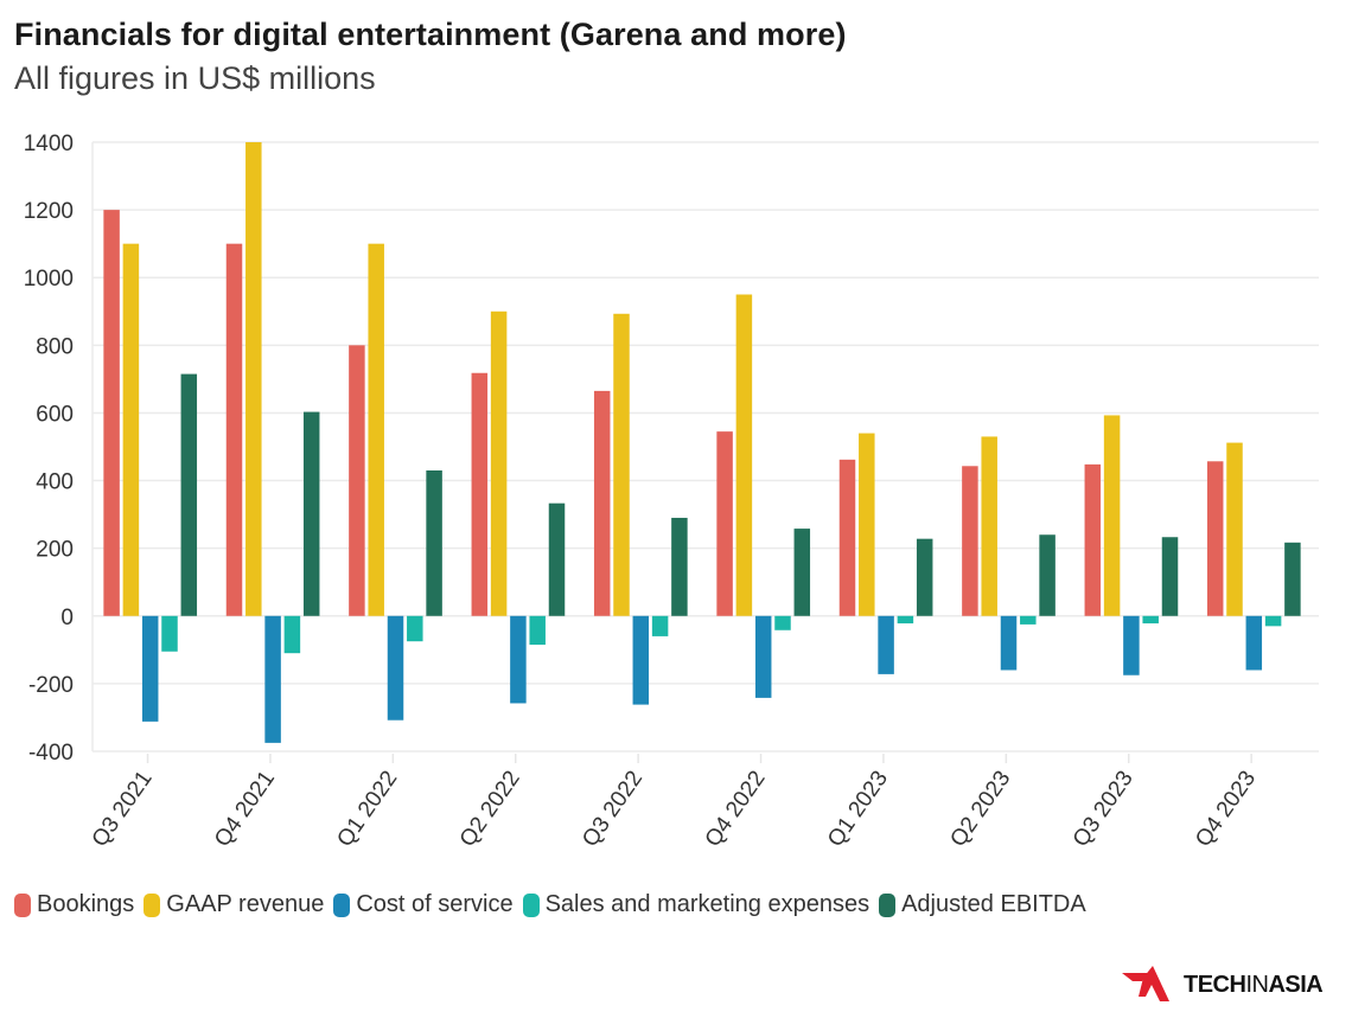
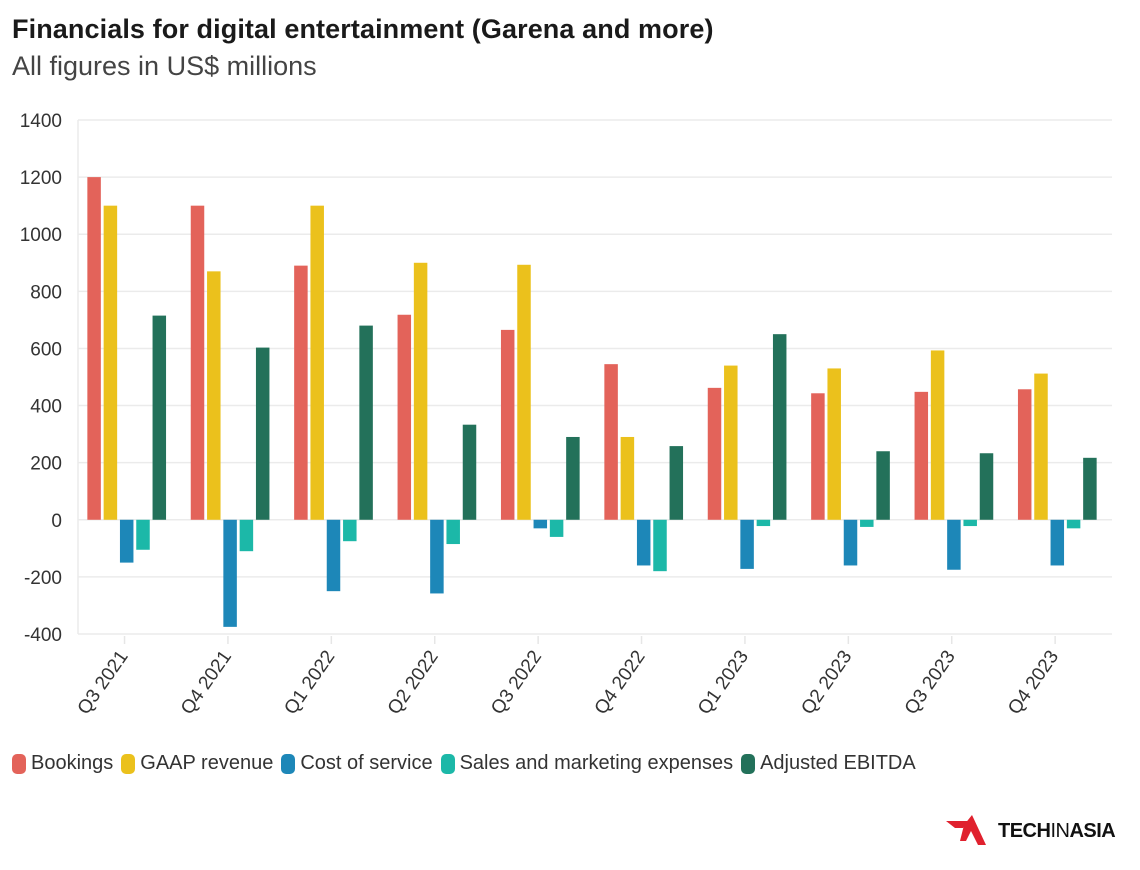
Cost of service/Q3 2021: -310 -> -150
GAAP revenue/Q4 2021: 1400 -> 870
Bookings/Q1 2022: 800 -> 890
Cost of service/Q1 2022: -310 -> -250
Adjusted EBITDA/Q1 2022: 430 -> 680
Cost of service/Q3 2022: -260 -> -30
GAAP revenue/Q4 2022: 950 -> 290
Cost of service/Q4 2022: -240 -> -160
Sales and marketing expenses/Q4 2022: -40 -> -180
Adjusted EBITDA/Q1 2023: 230 -> 650
